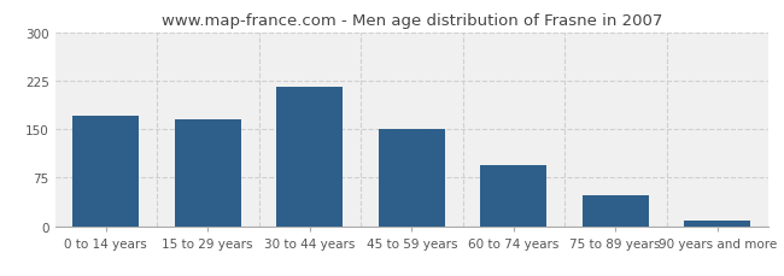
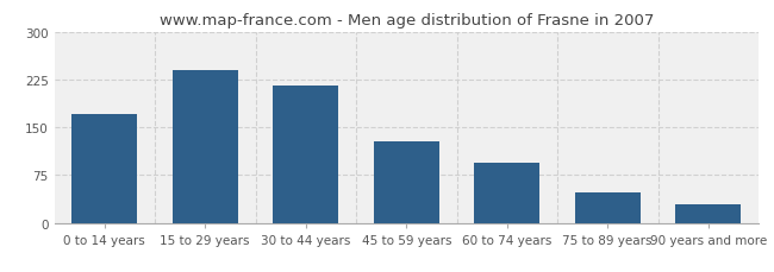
15 to 29 years: 165 -> 240
45 to 59 years: 150 -> 128
90 years and more: 8 -> 30
